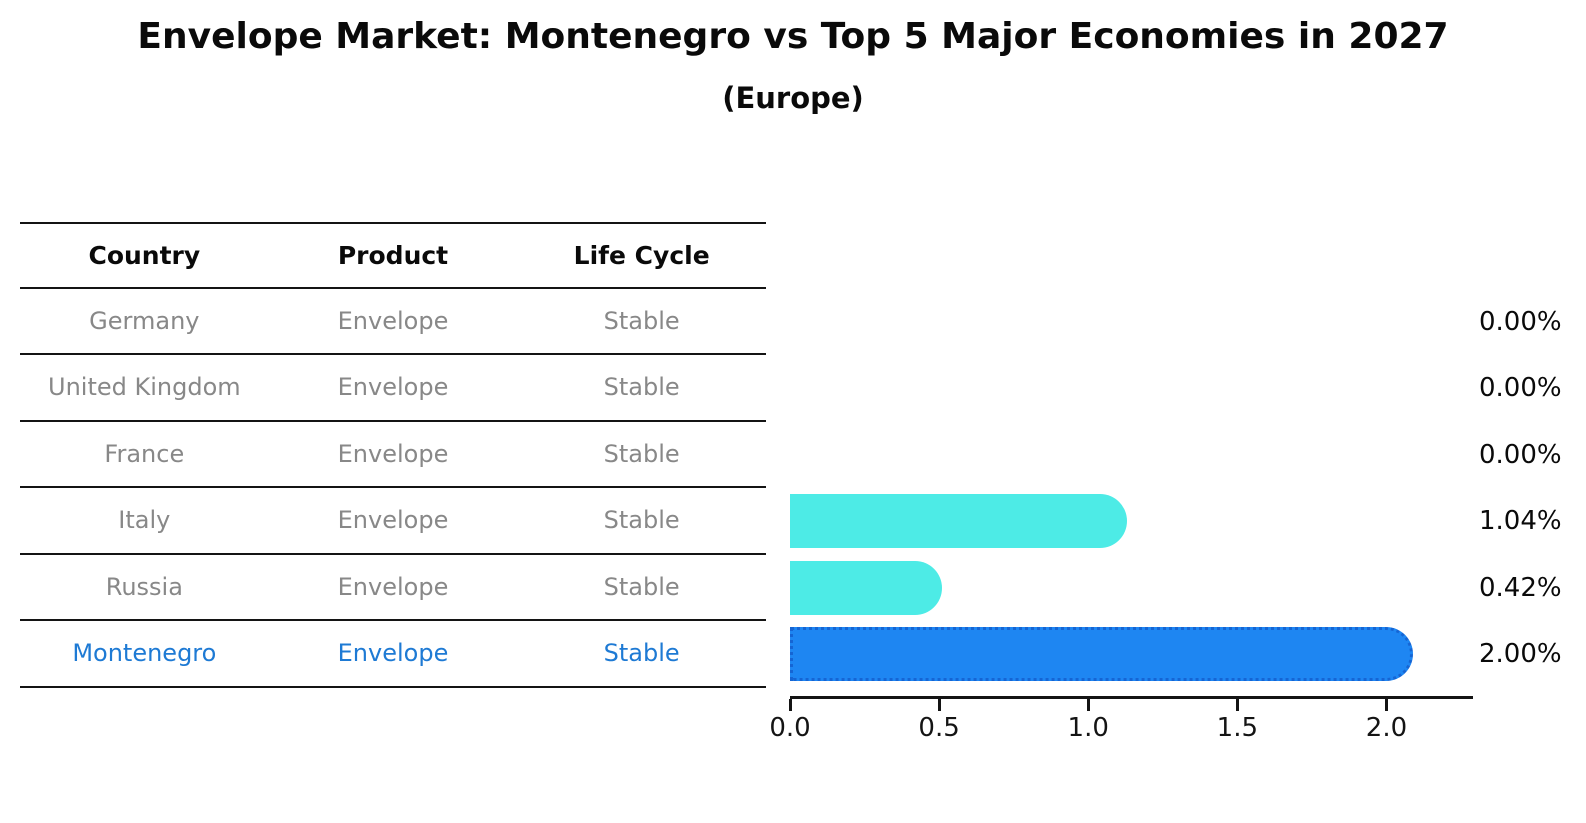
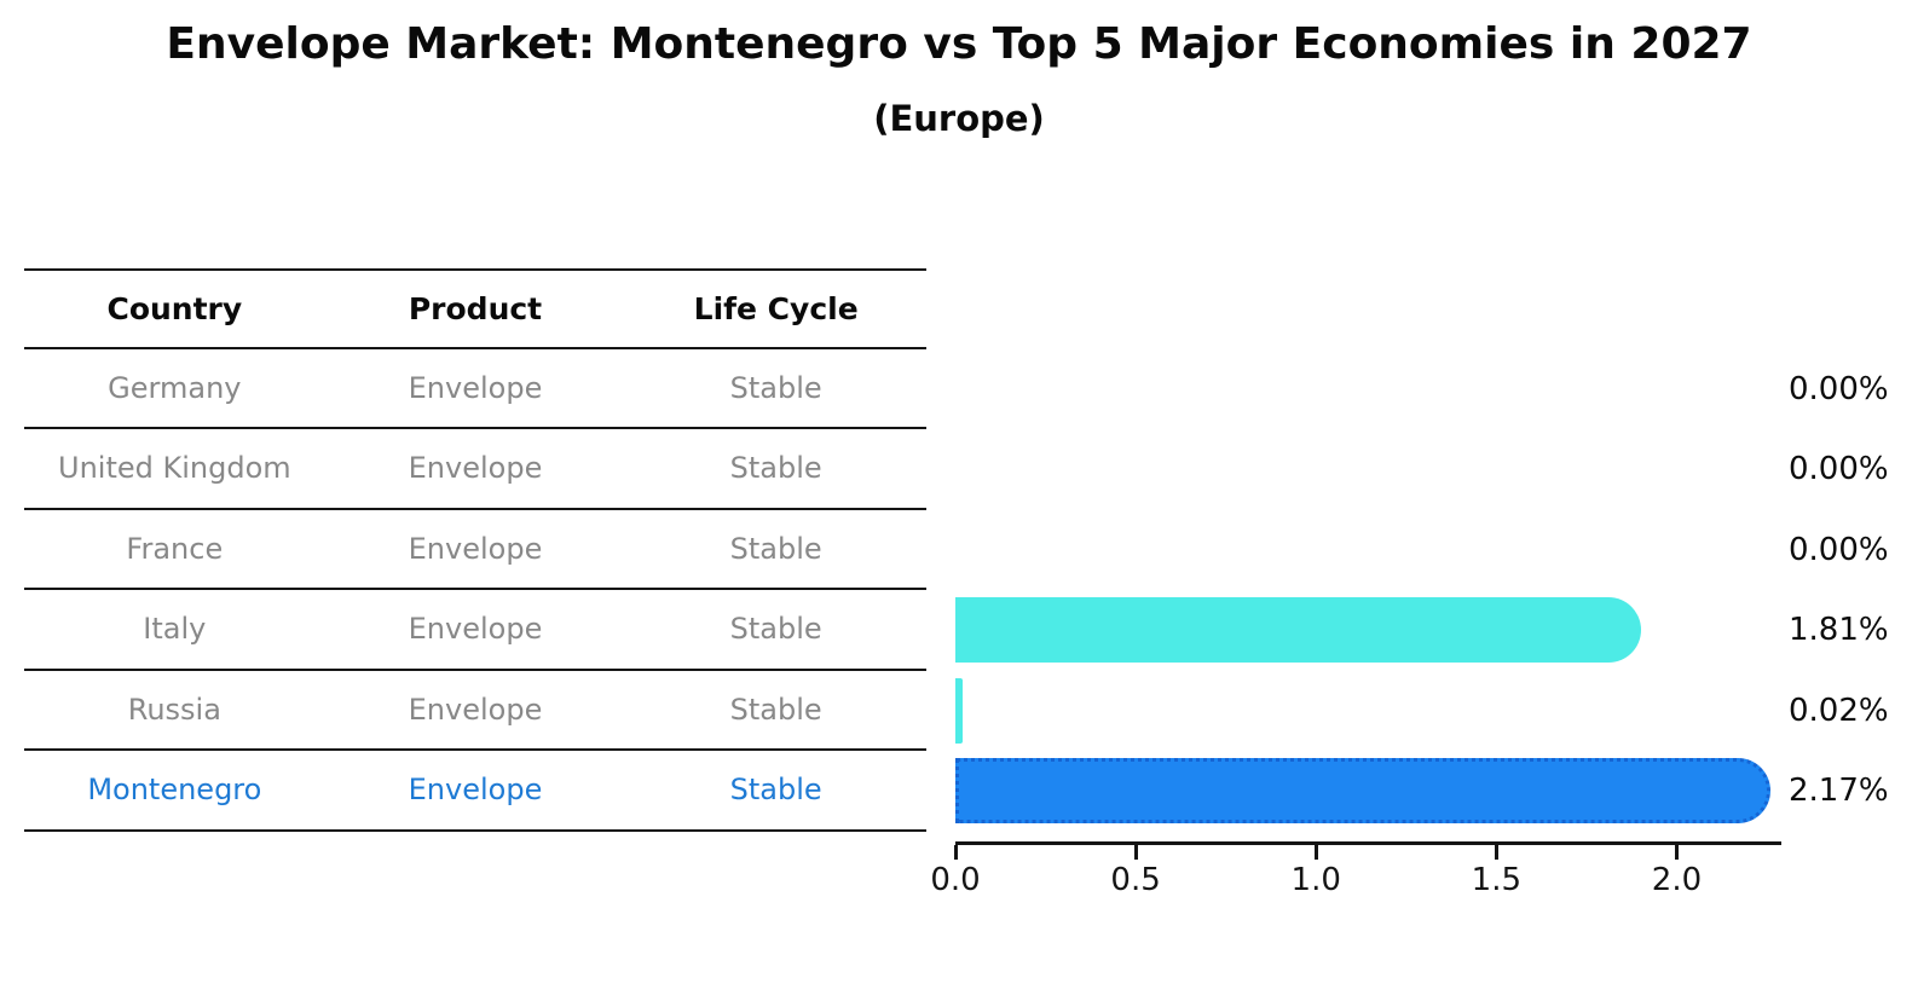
Italy: 1.04% -> 1.81%
Russia: 0.42% -> 0.02%
Montenegro: 2.00% -> 2.17%
